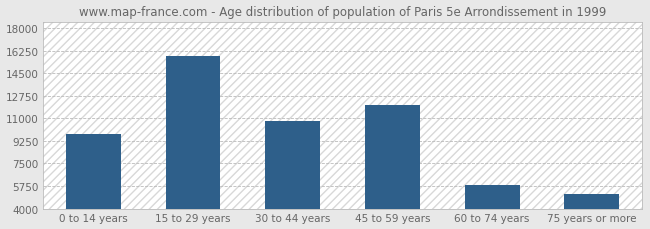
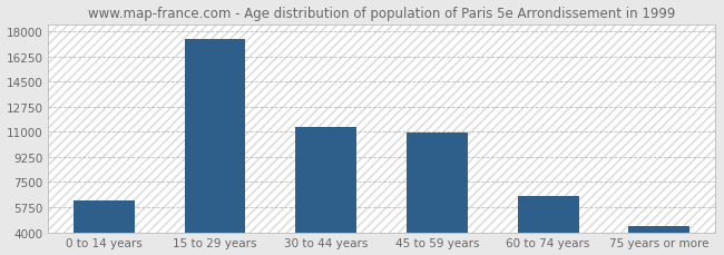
0 to 14 years: 9800 -> 6200
15 to 29 years: 15800 -> 17400
30 to 44 years: 10800 -> 11400
45 to 59 years: 12000 -> 11000
60 to 74 years: 5800 -> 6500
75 years or more: 5100 -> 4400
